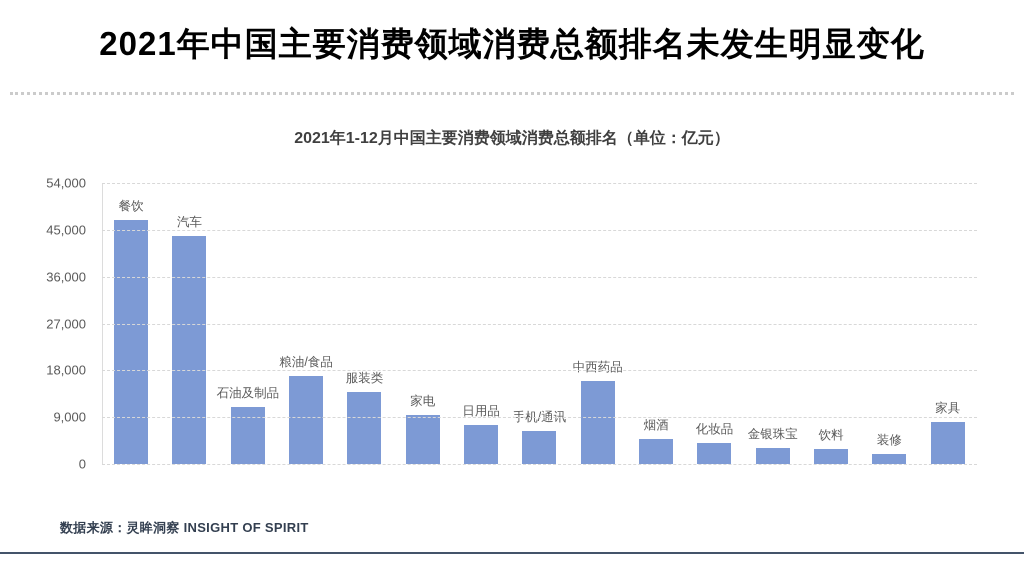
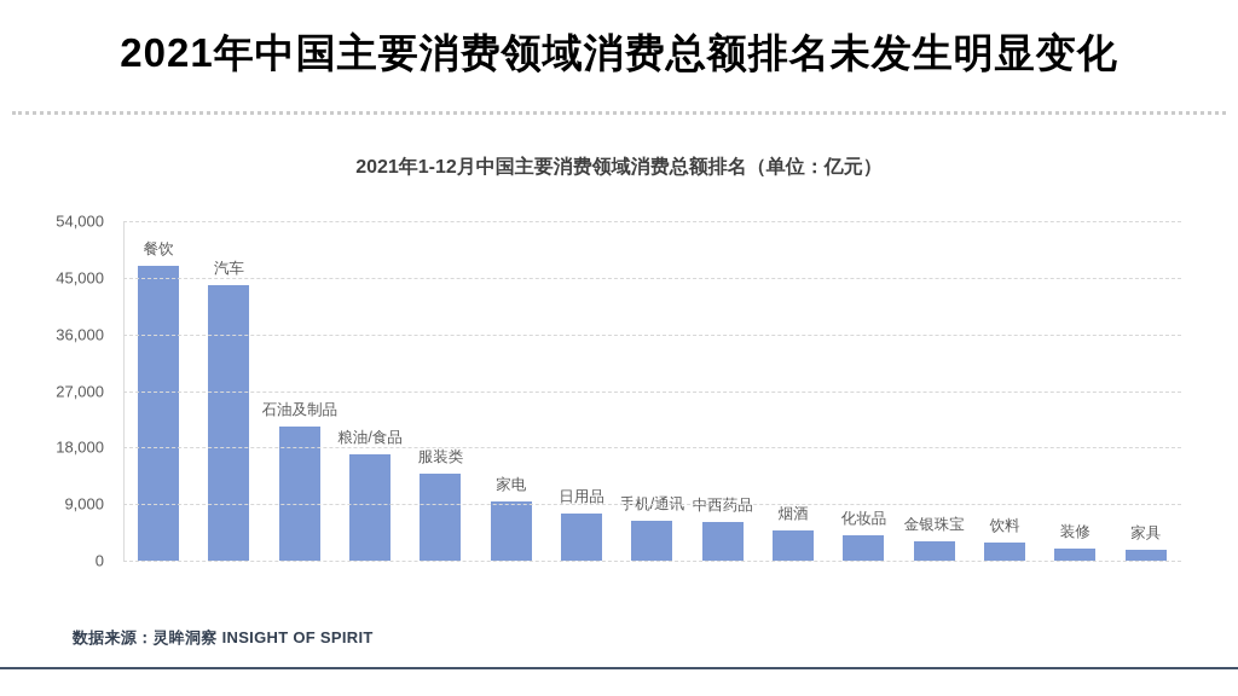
石油及制品: 11000 -> 21000
中西药品: 16000 -> 6000
家具: 8000 -> 2000
